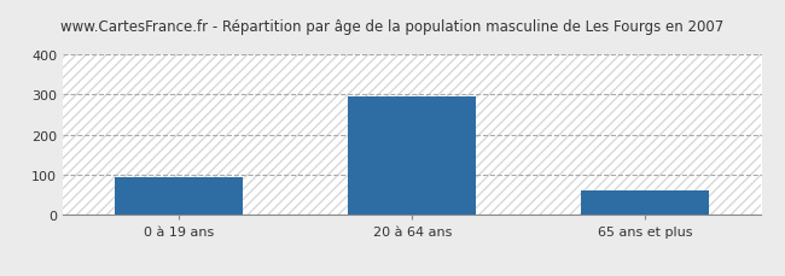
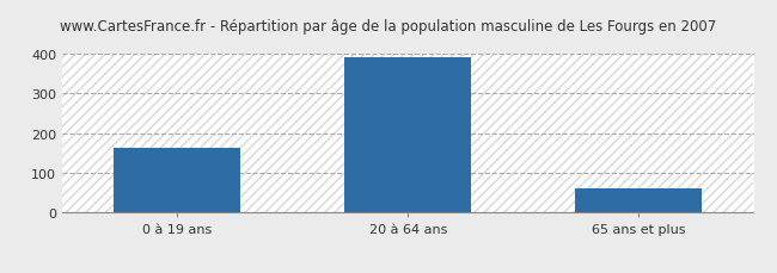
0 à 19 ans: 95 -> 163
20 à 64 ans: 295 -> 390
